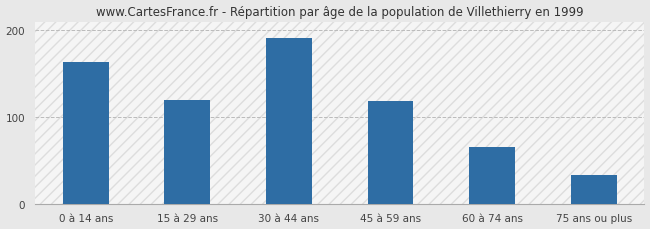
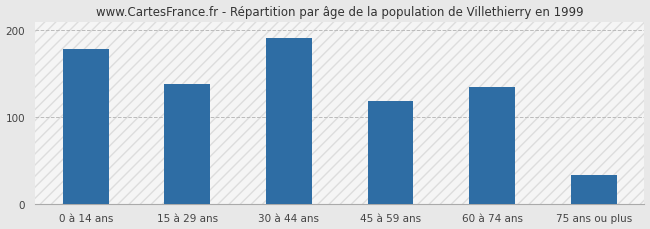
0 à 14 ans: 163 -> 178
15 à 29 ans: 120 -> 138
60 à 74 ans: 65 -> 134
